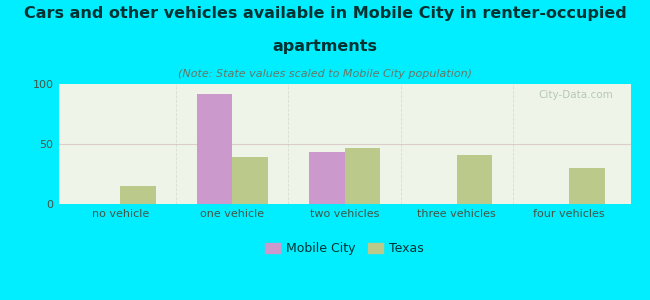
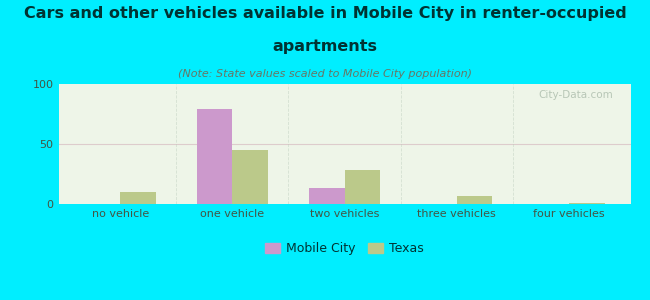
Texas/no vehicle: 15 -> 10
Mobile City/one vehicle: 92 -> 79
Texas/one vehicle: 39 -> 45
Mobile City/two vehicles: 43 -> 13
Texas/two vehicles: 47 -> 28
Texas/three vehicles: 41 -> 7
Texas/four vehicles: 30 -> 1
